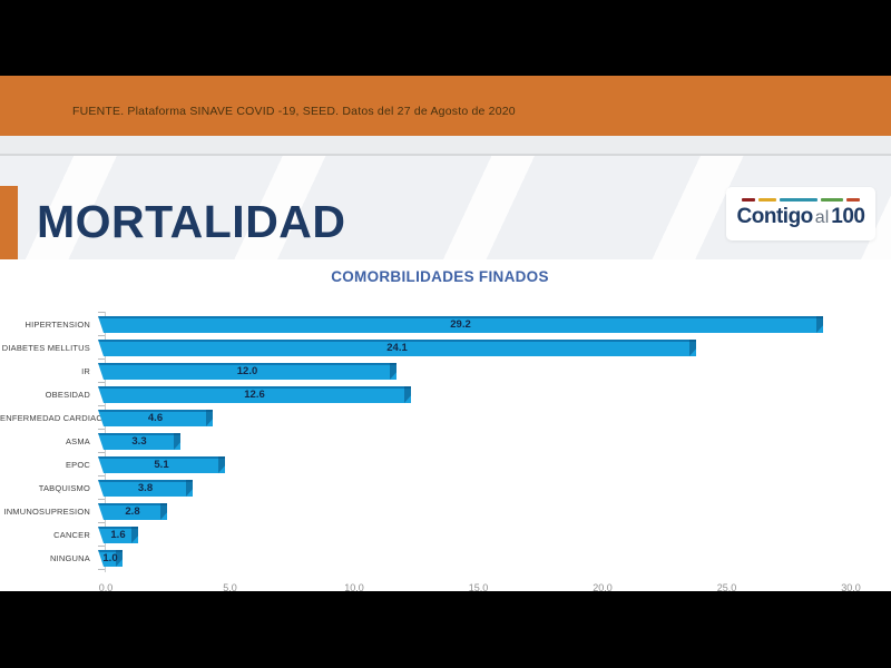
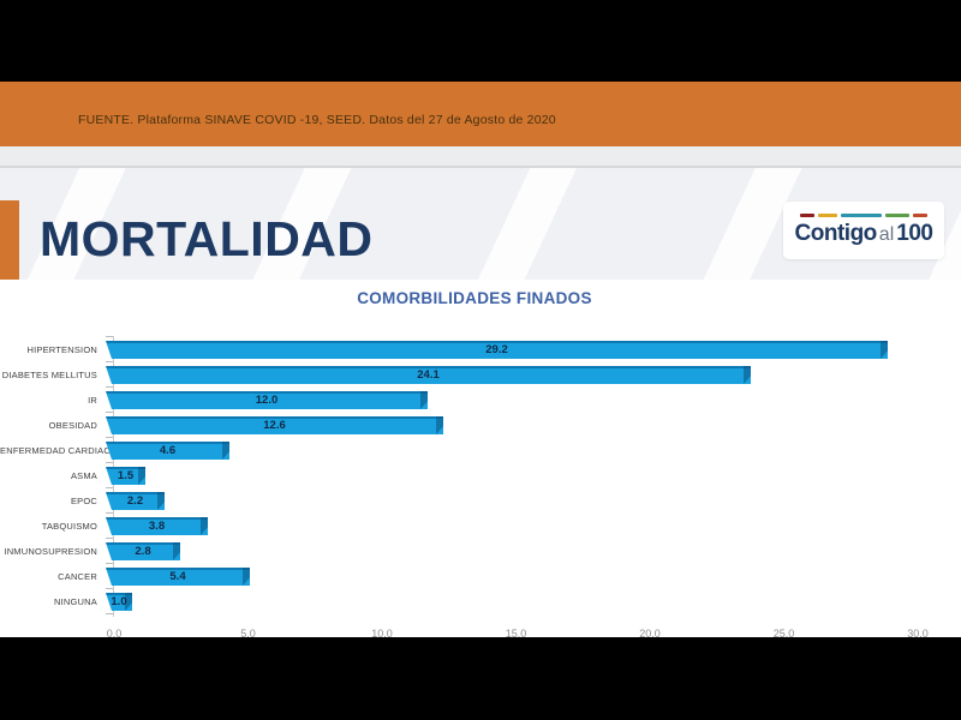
ASMA: 3.3 -> 1.5
EPOC: 5.1 -> 2.2
CANCER: 1.6 -> 5.4
